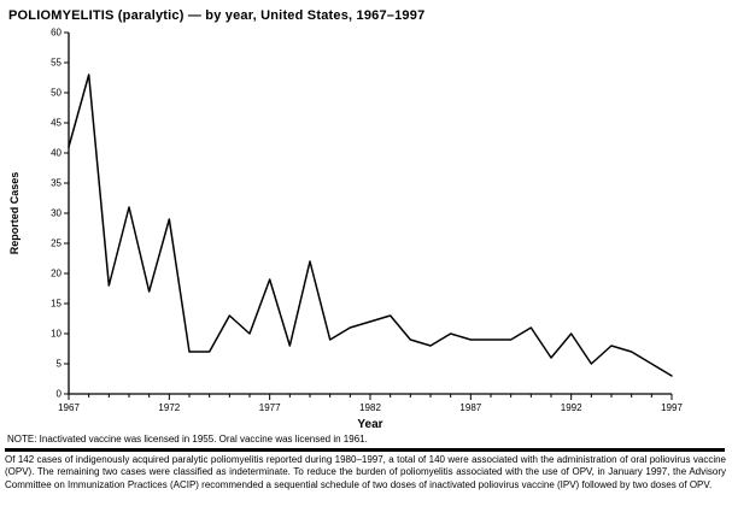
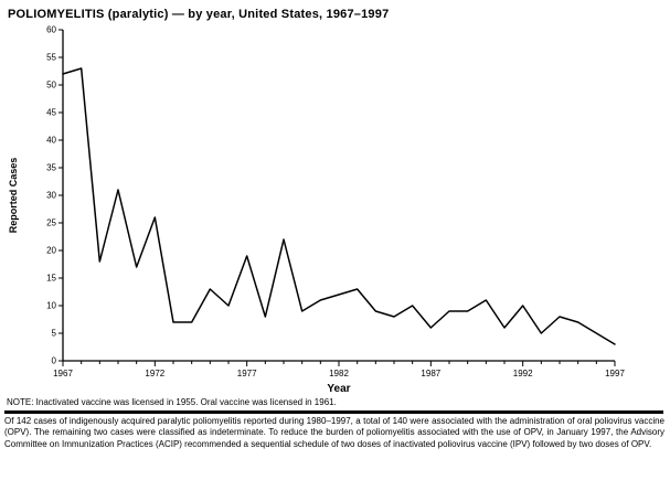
1967: 41 -> 52
1972: 29 -> 26
1987: 9 -> 6
